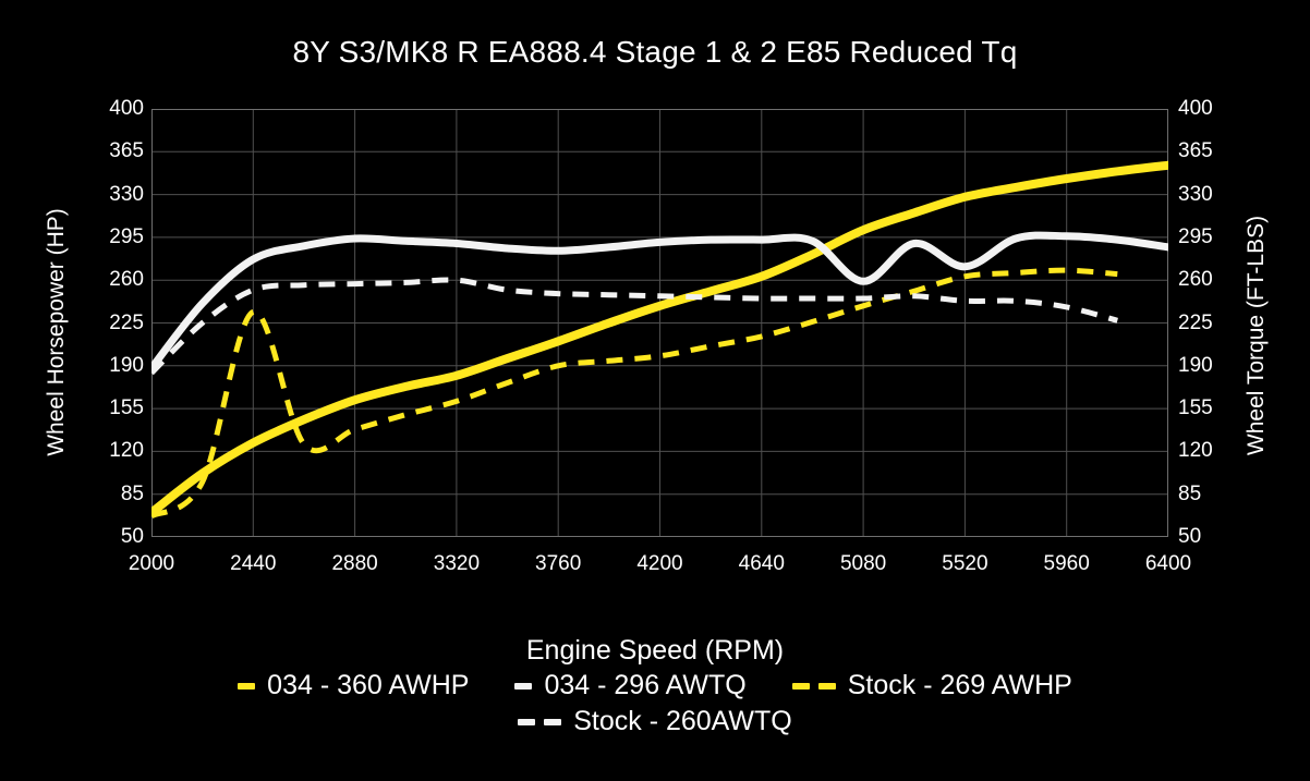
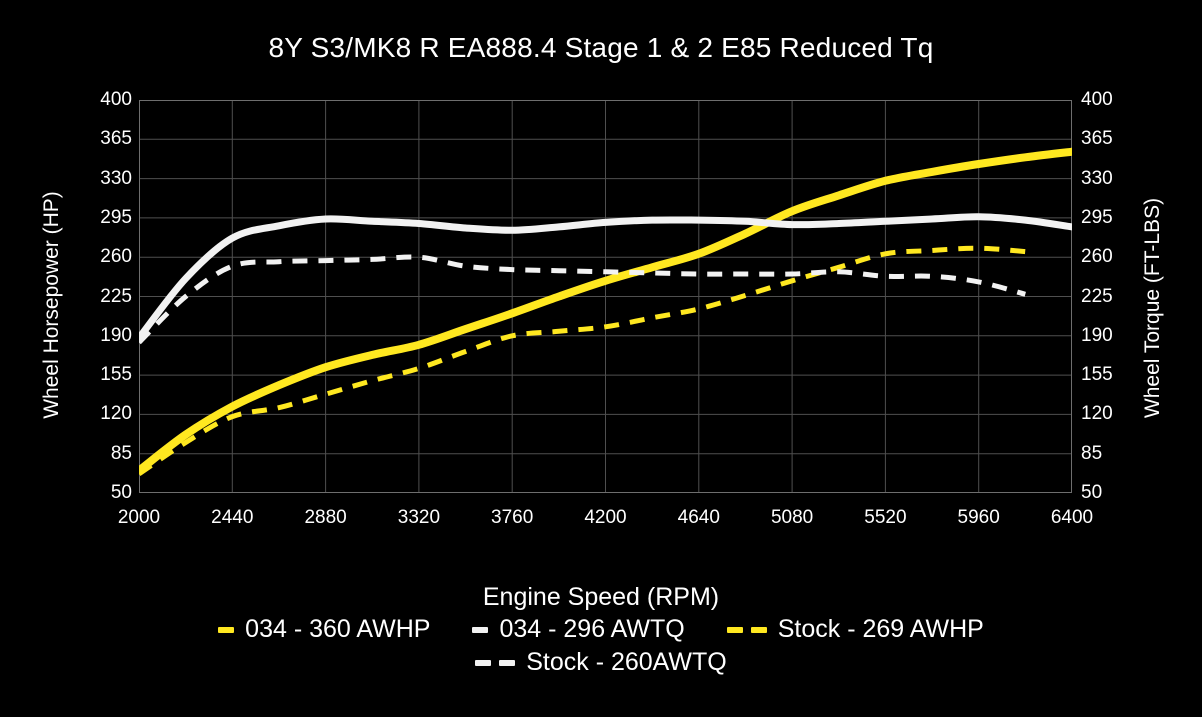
Stock - 269 AWHP/2440: 234 -> 118
034 - 296 AWTQ/5080: 259 -> 289
034 - 296 AWTQ/5520: 271 -> 292
